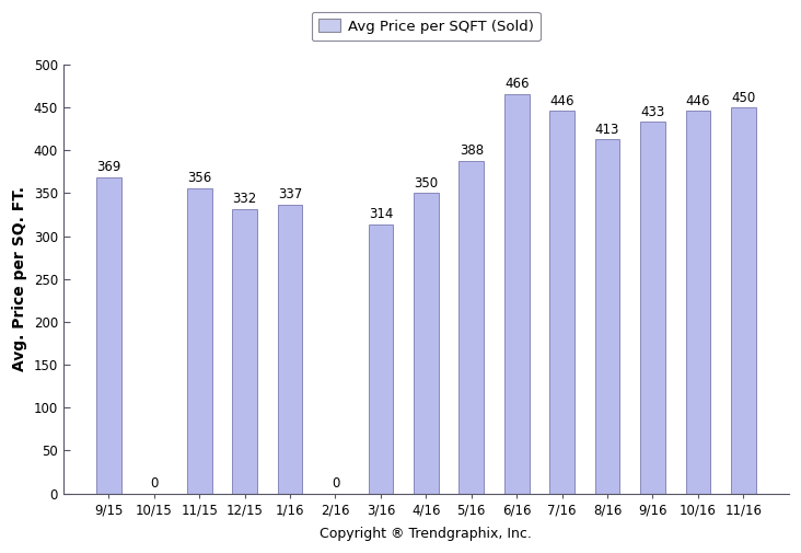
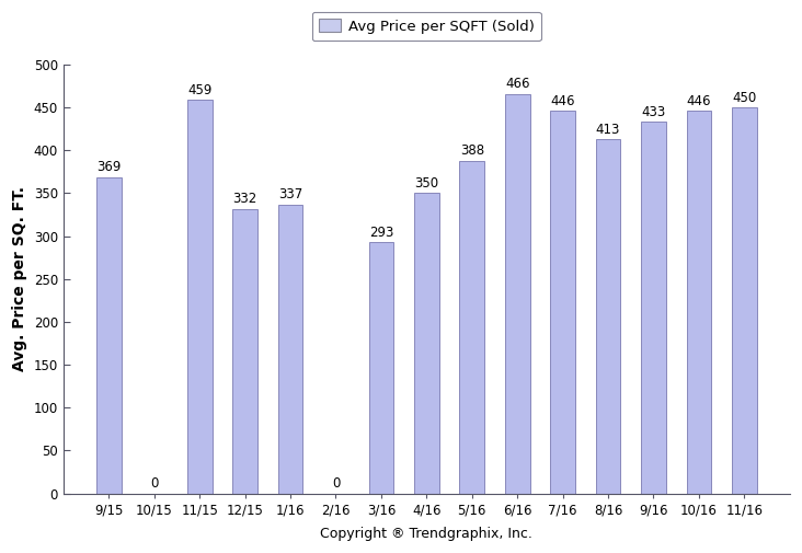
11/15: 356 -> 459
3/16: 314 -> 293
